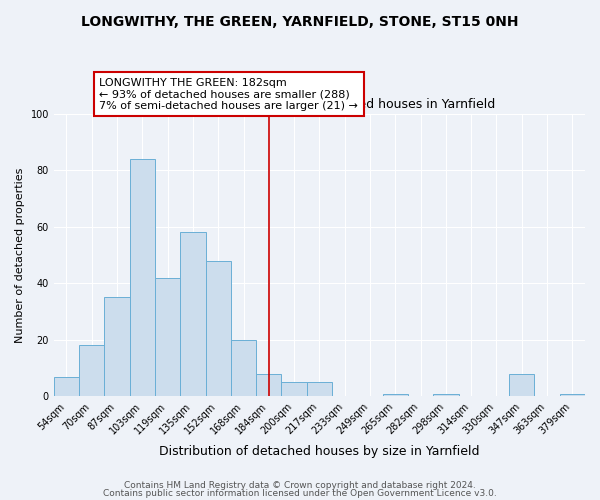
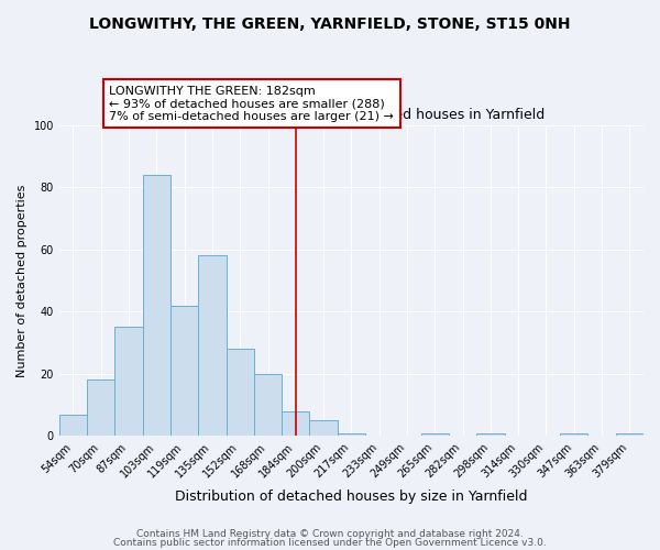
152sqm: 48 -> 28
217sqm: 5 -> 1
347sqm: 8 -> 1
